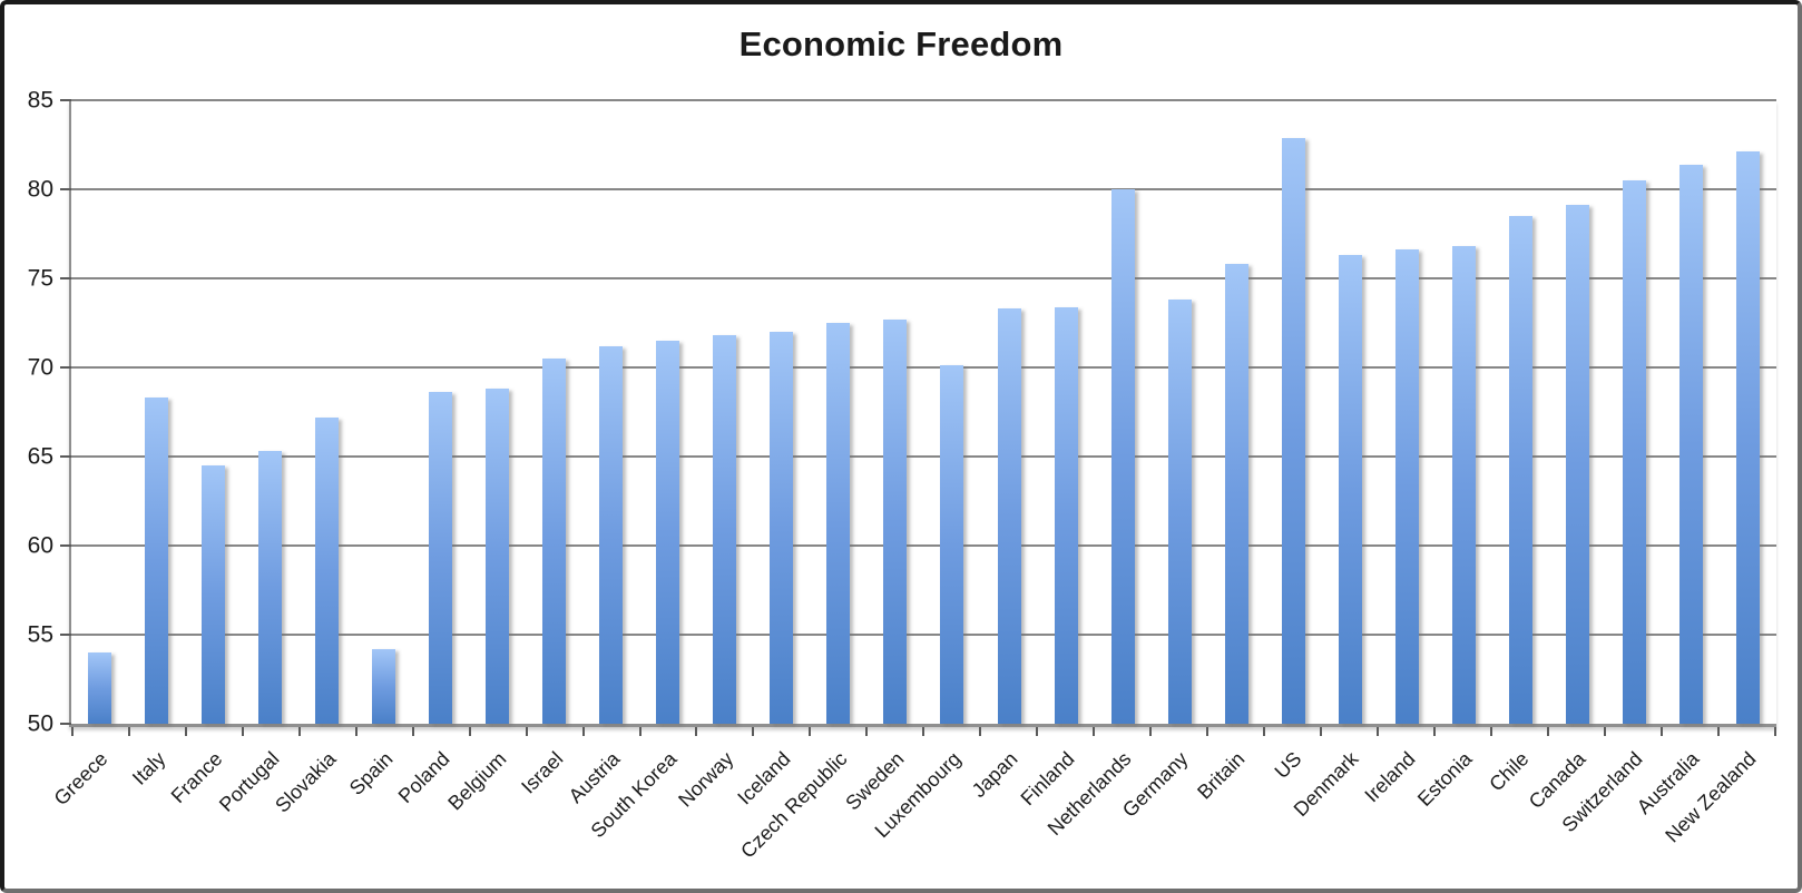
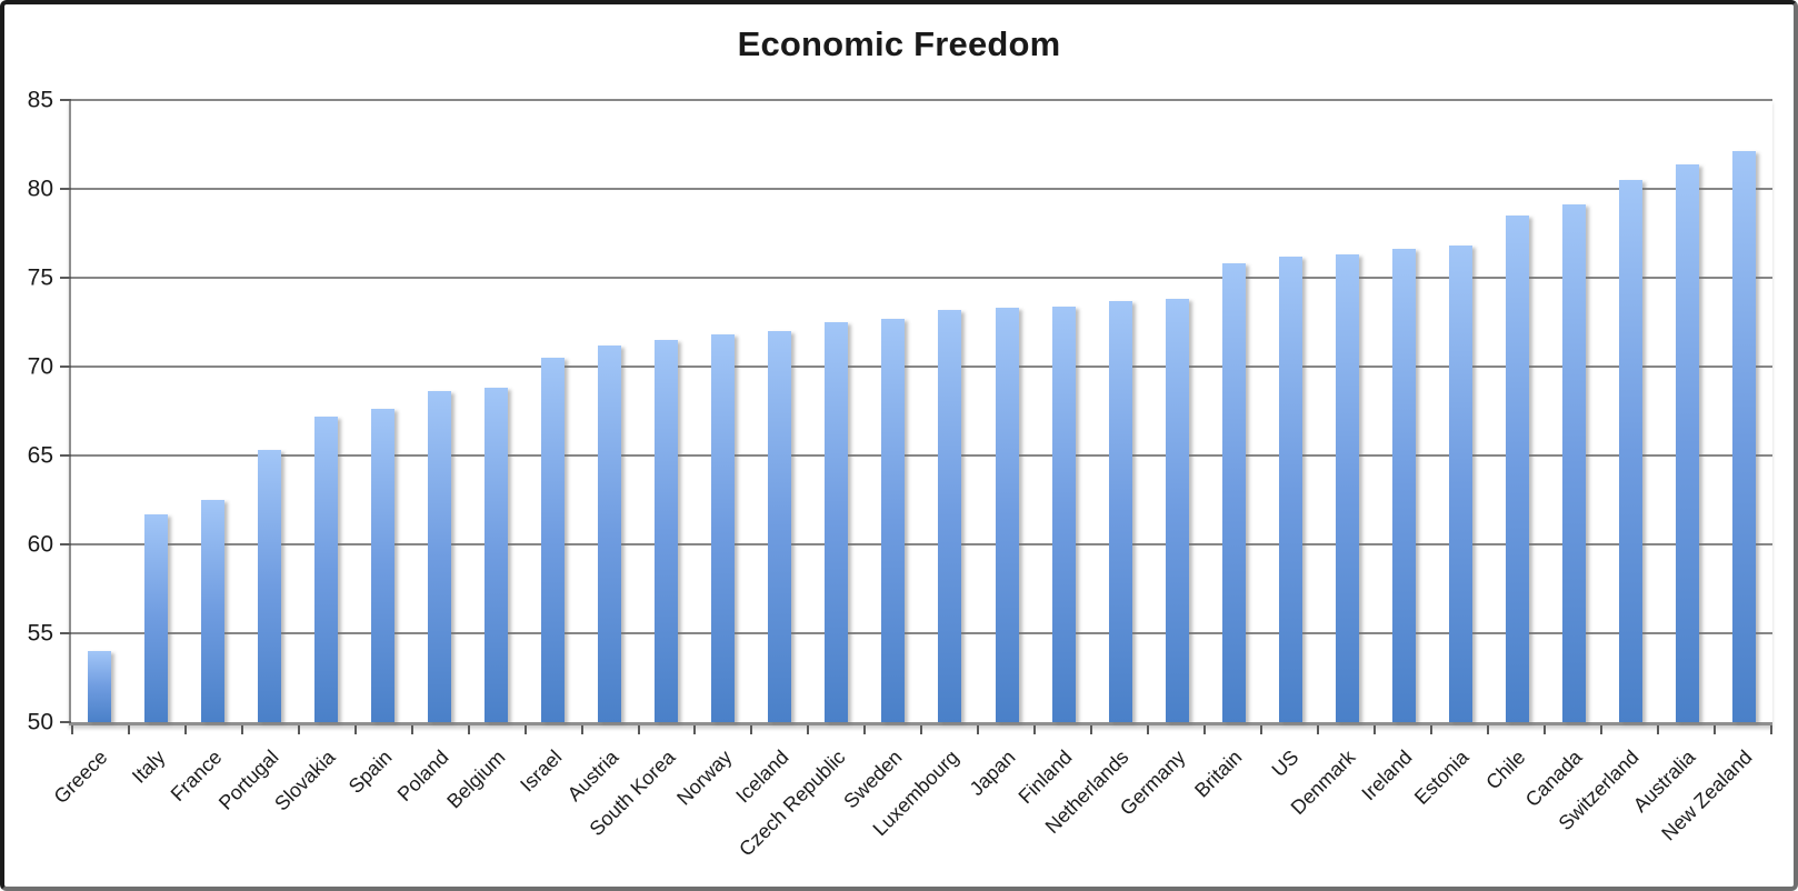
Italy: 68.3 -> 61.7
France: 64.5 -> 62.5
Spain: 54.2 -> 67.6
Luxembourg: 70.1 -> 73.2
Netherlands: 80.0 -> 73.7
US: 82.9 -> 76.2
